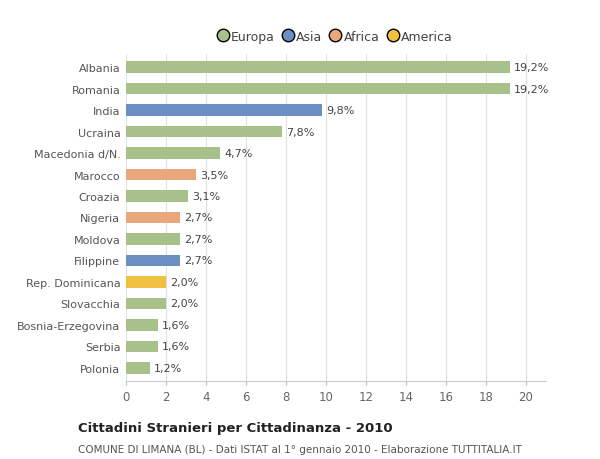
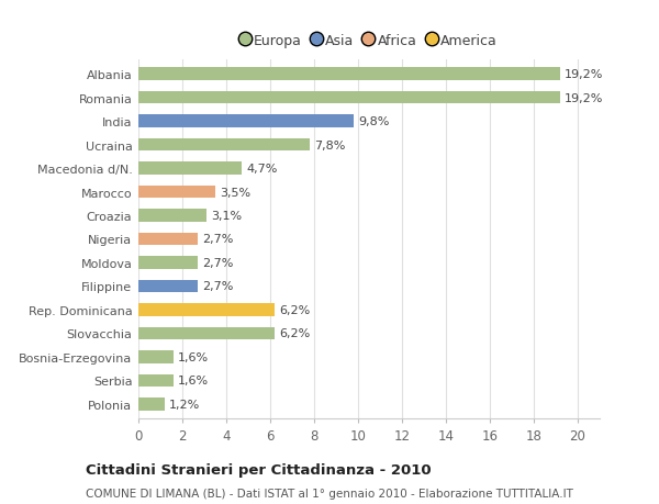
Rep. Dominicana: 2,0% -> 6,2%
Slovacchia: 2,0% -> 6,2%
